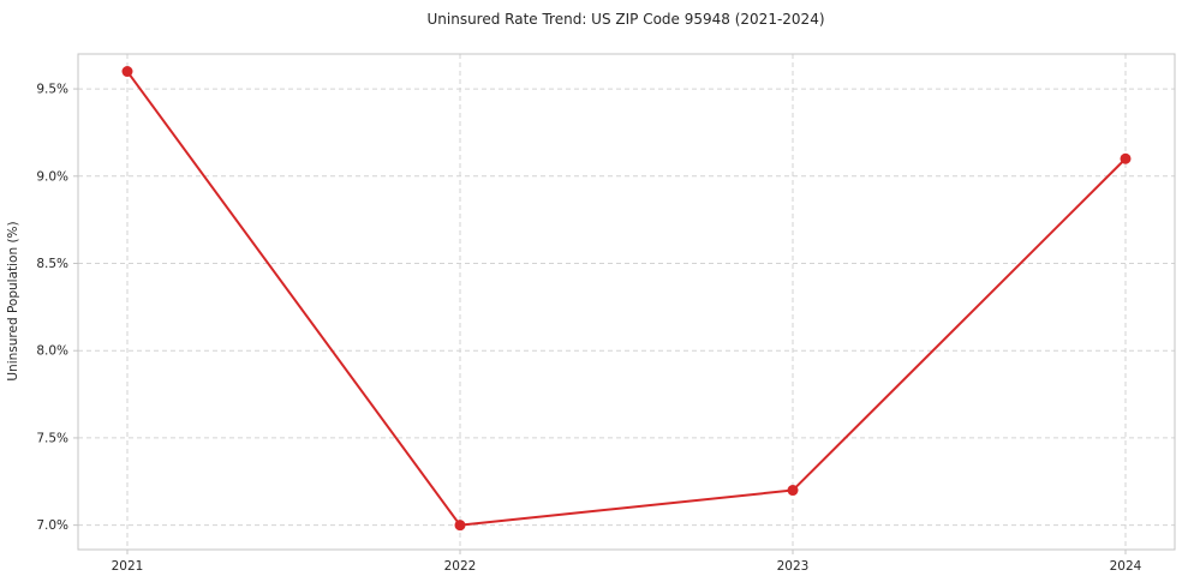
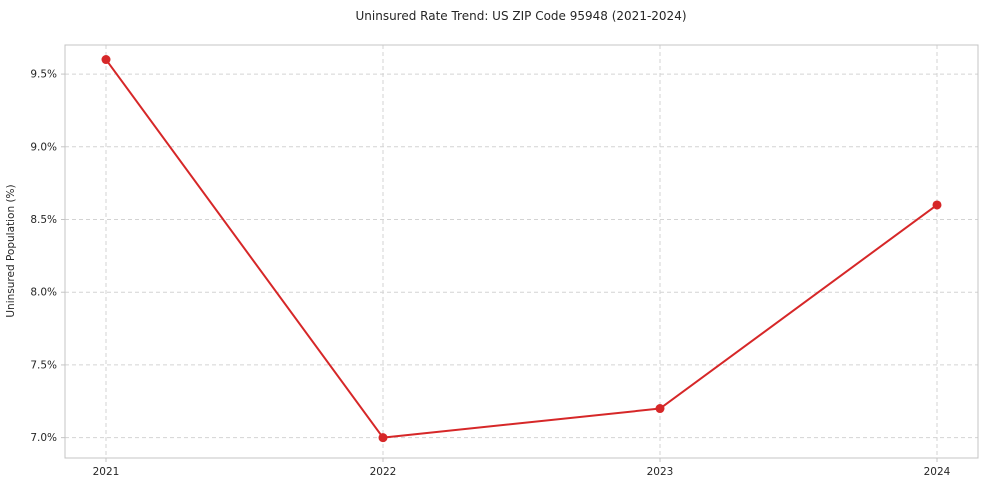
2024: 9.1% -> 8.6%
